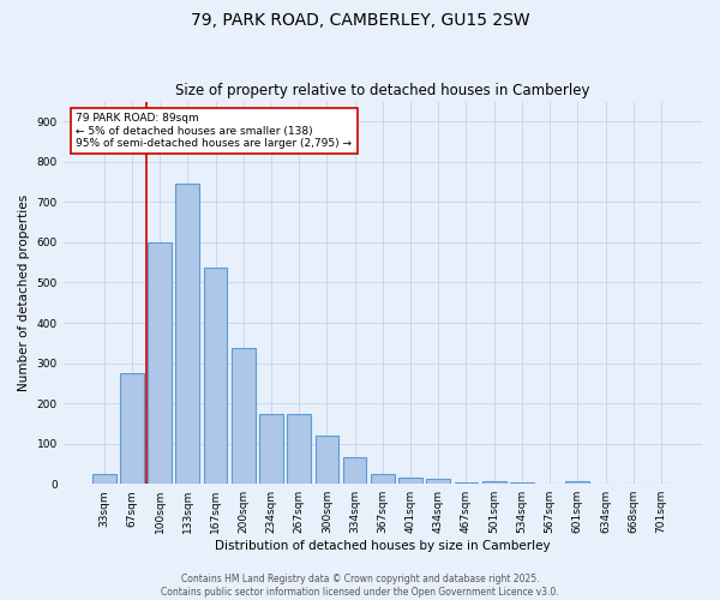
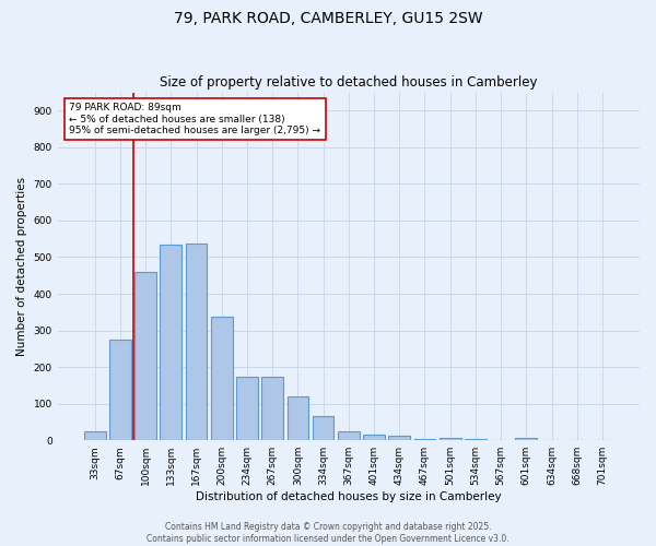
100sqm: 600 -> 460
133sqm: 745 -> 535
